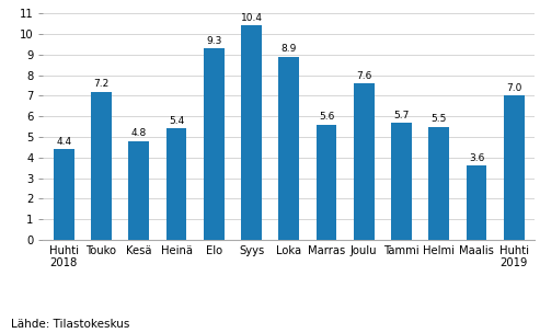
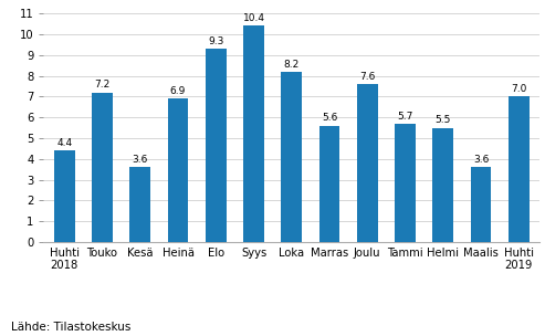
Kesä: 4.8 -> 3.6
Heinä: 5.4 -> 6.9
Loka: 8.9 -> 8.2
